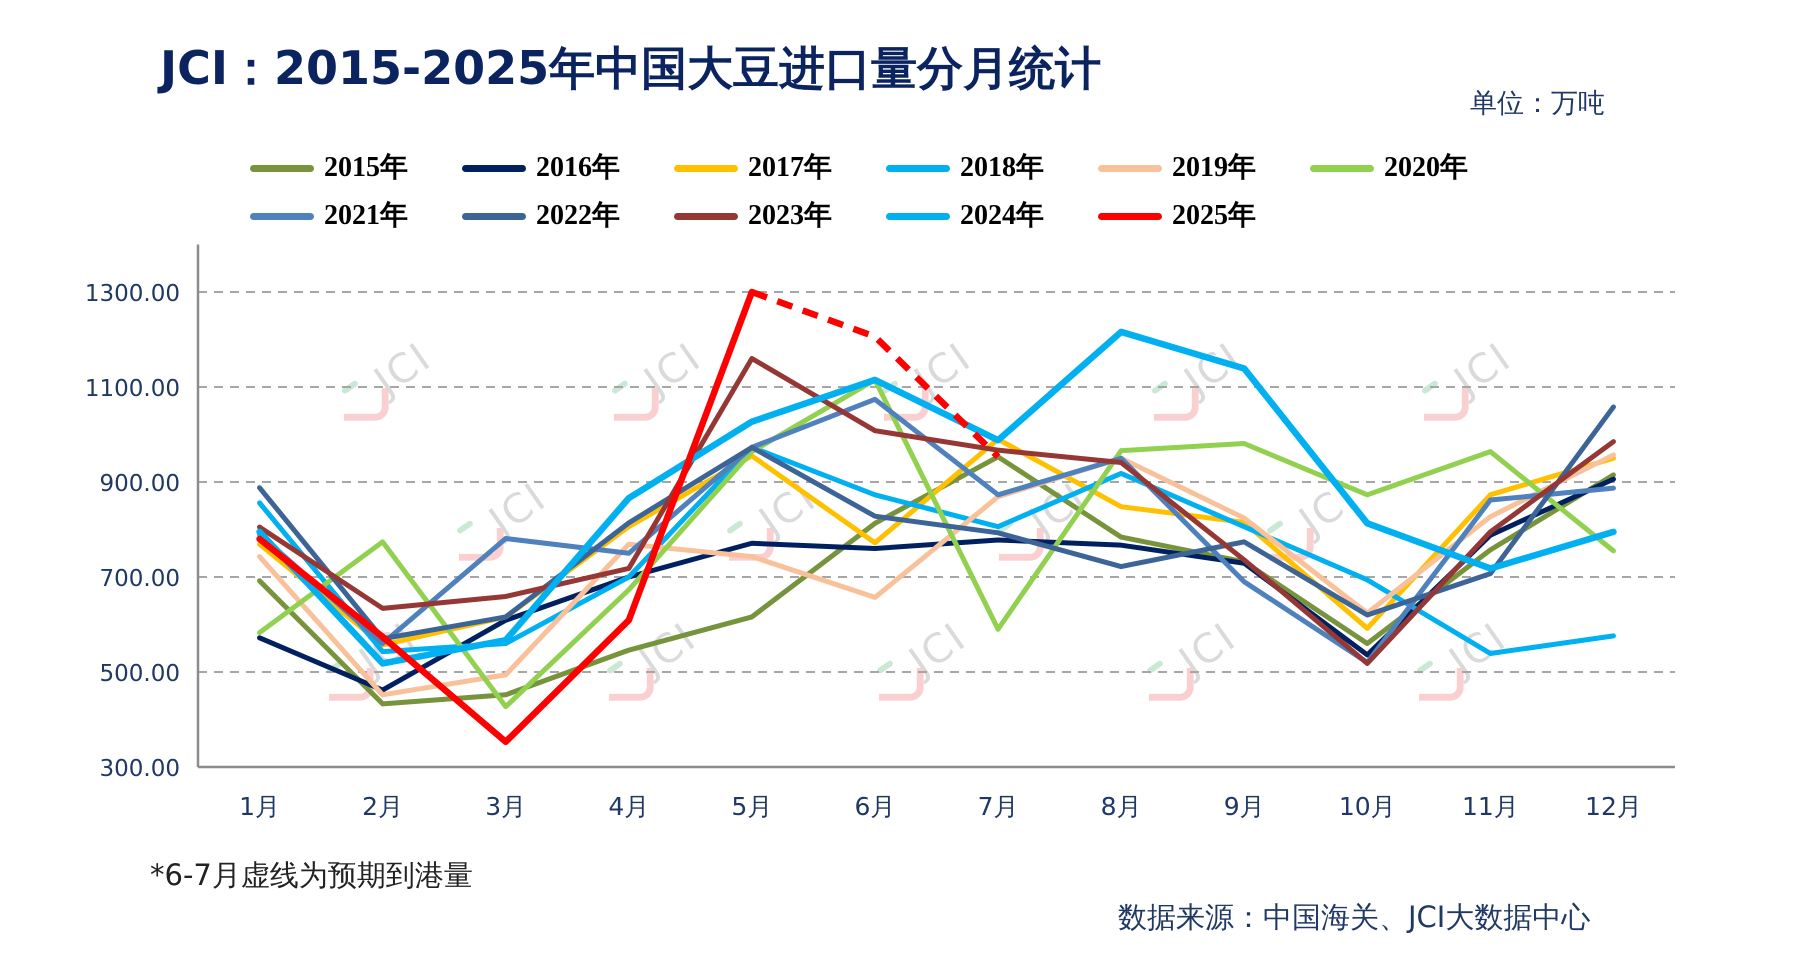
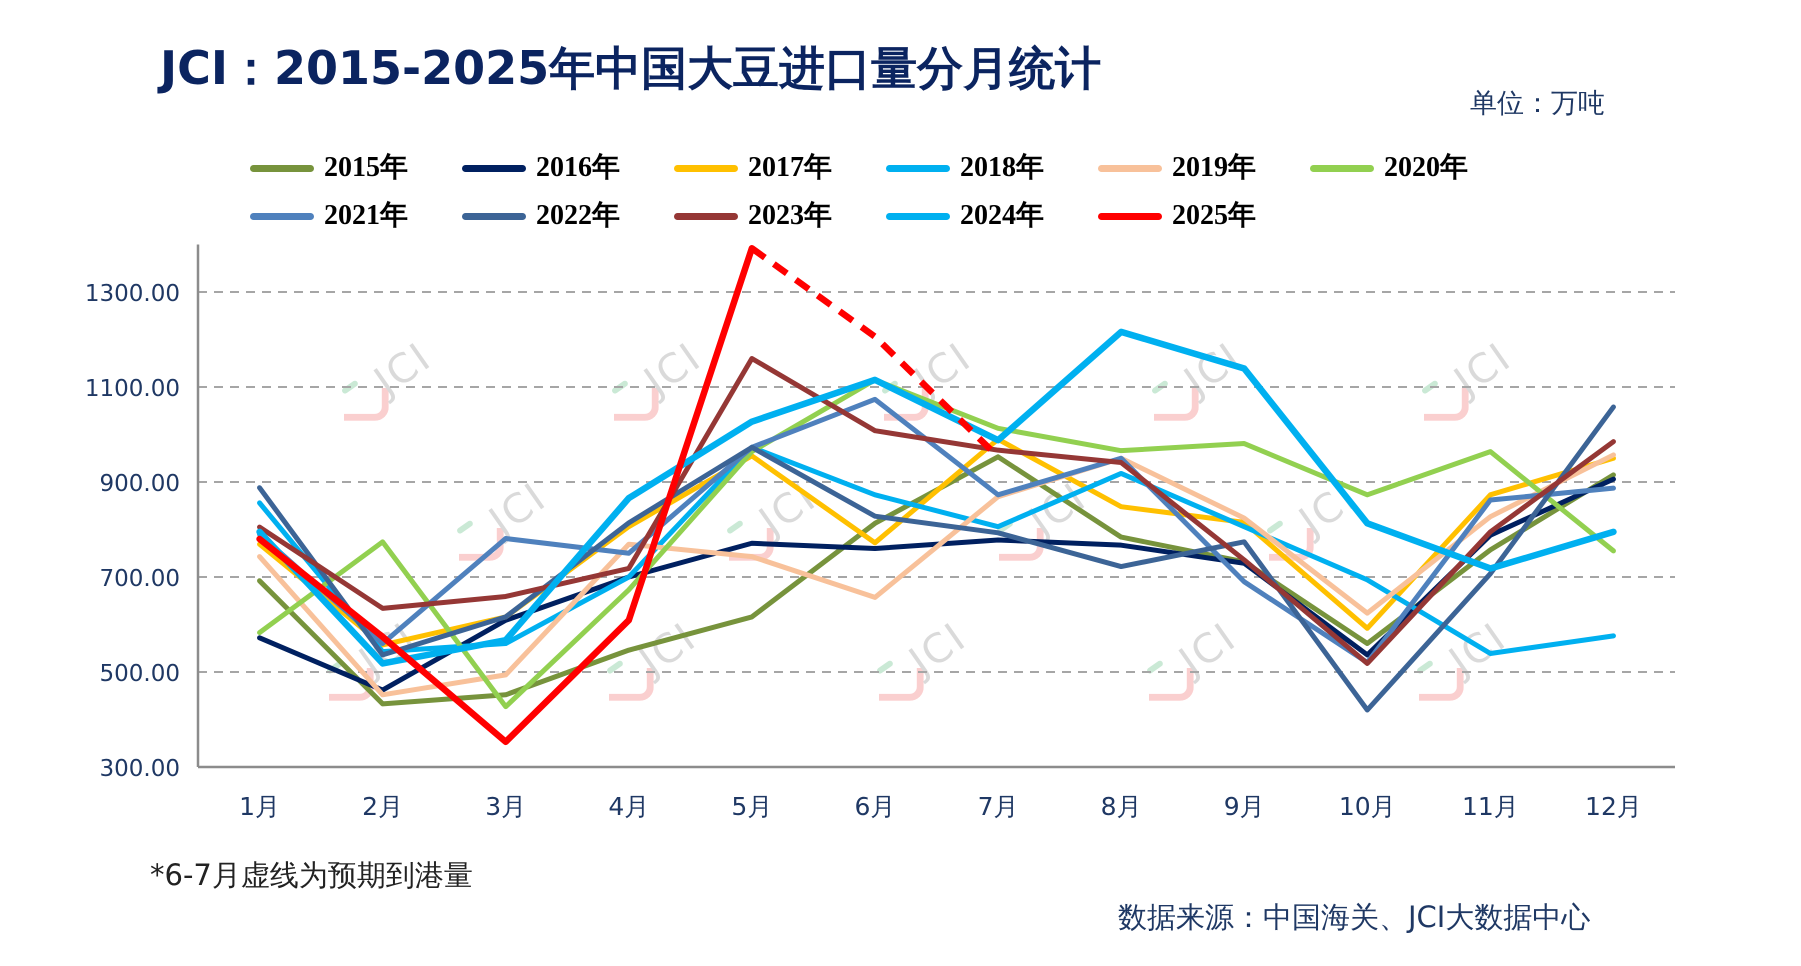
2022年/2月: 570 -> 540
2025年/5月: 1300 -> 1390
2020年/7月: 590 -> 1010
2022年/10月: 620 -> 420
